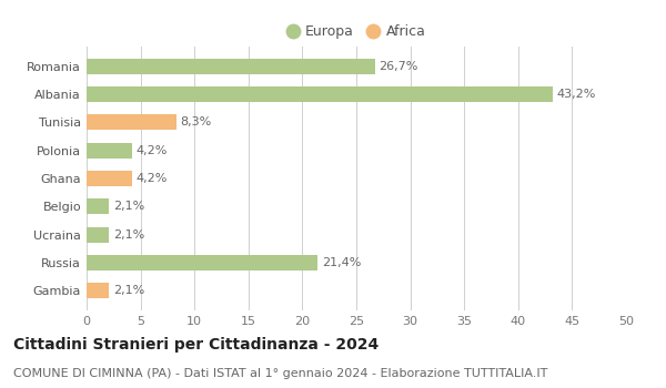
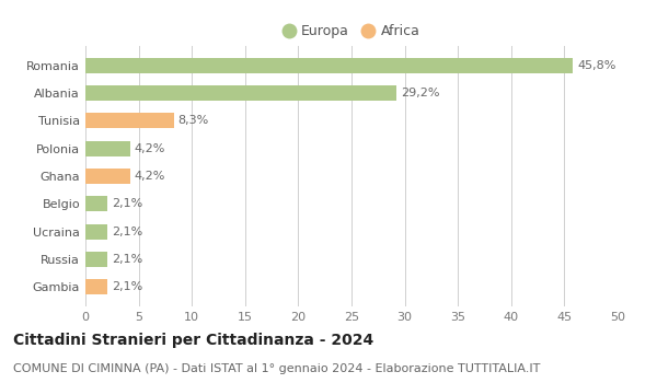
Romania: 26,7% -> 45,8%
Albania: 43,2% -> 29,2%
Russia: 21,4% -> 2,1%
